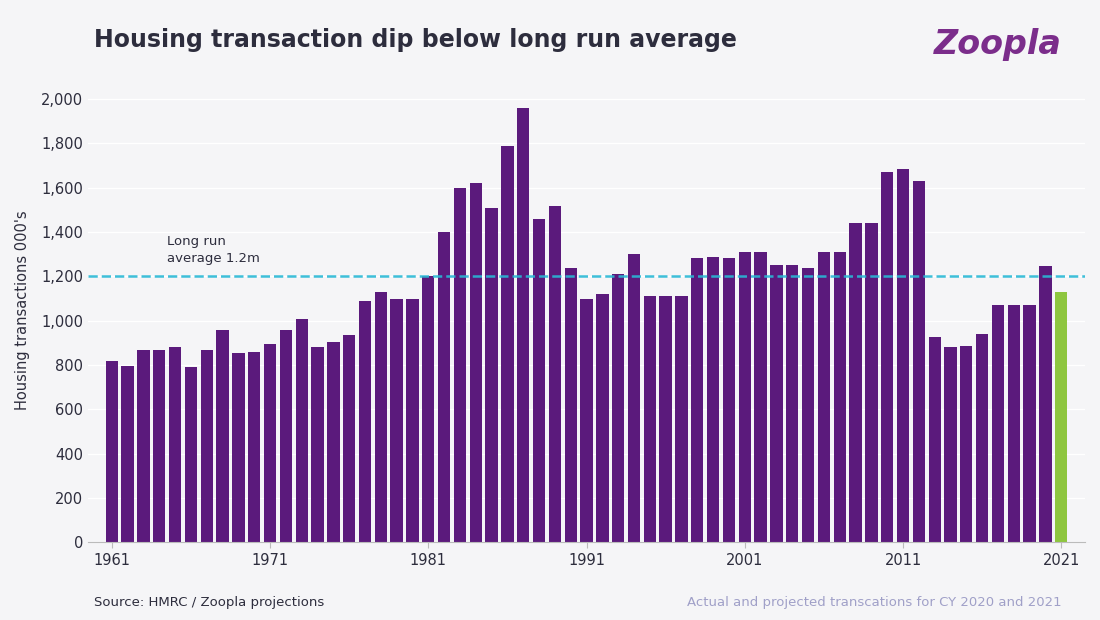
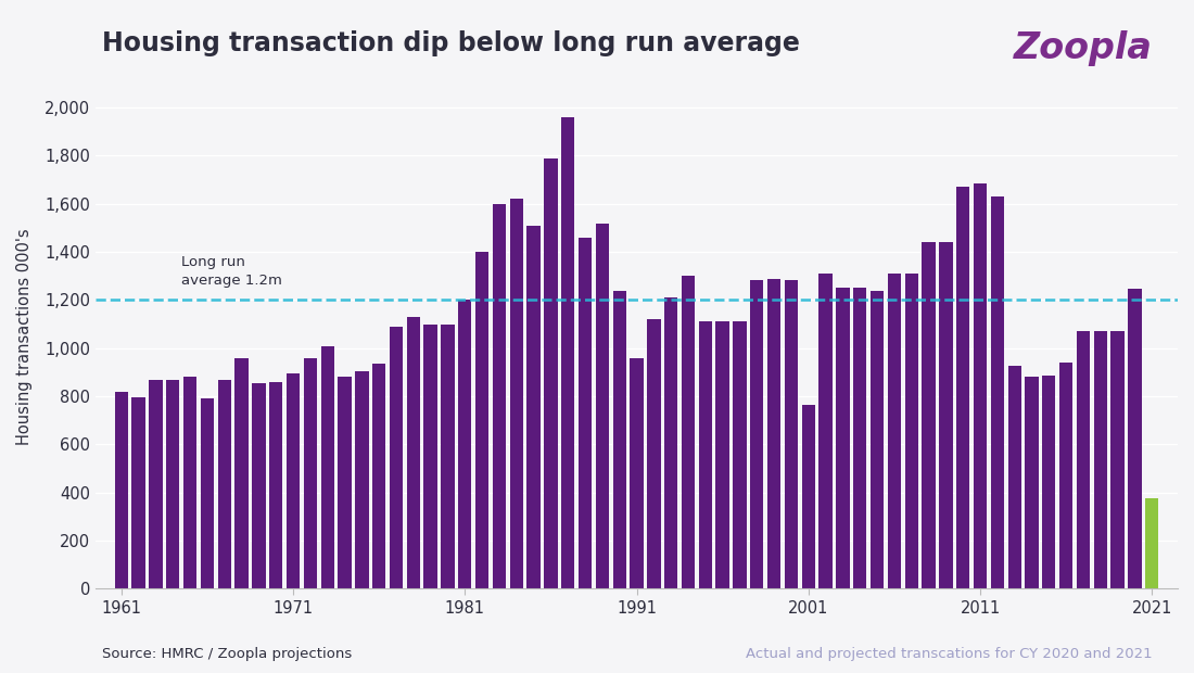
1991: 1,100 -> 960
2001: 1,310 -> 765
2021: 1,130 -> 375
